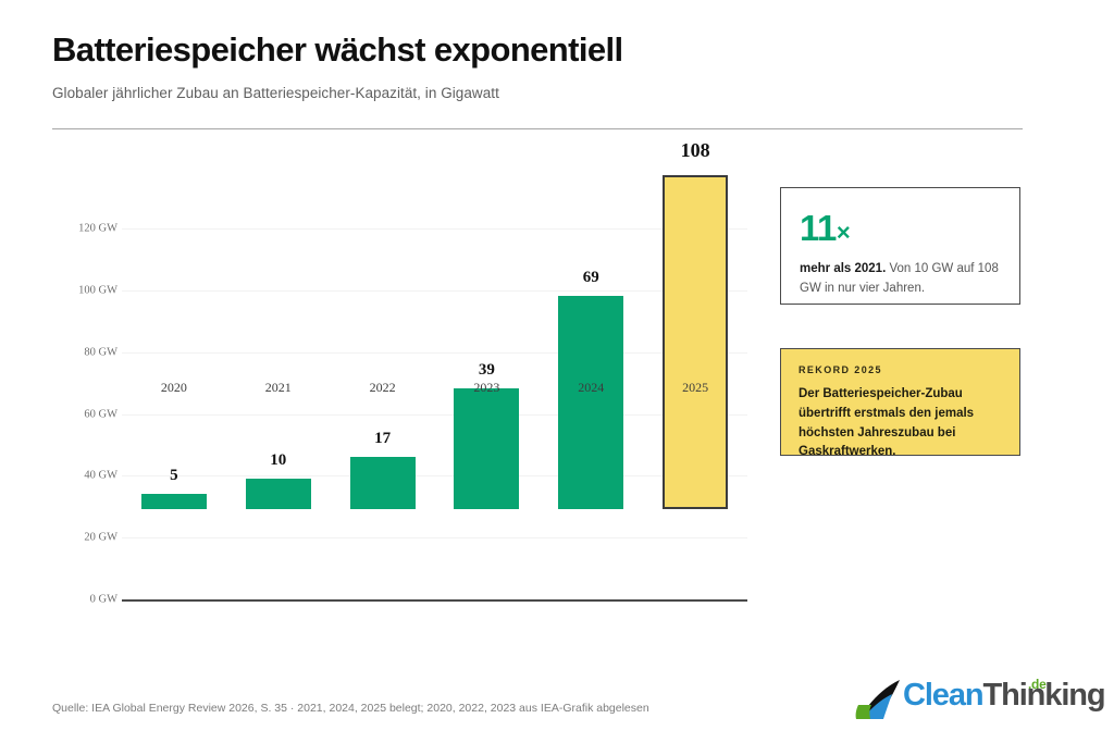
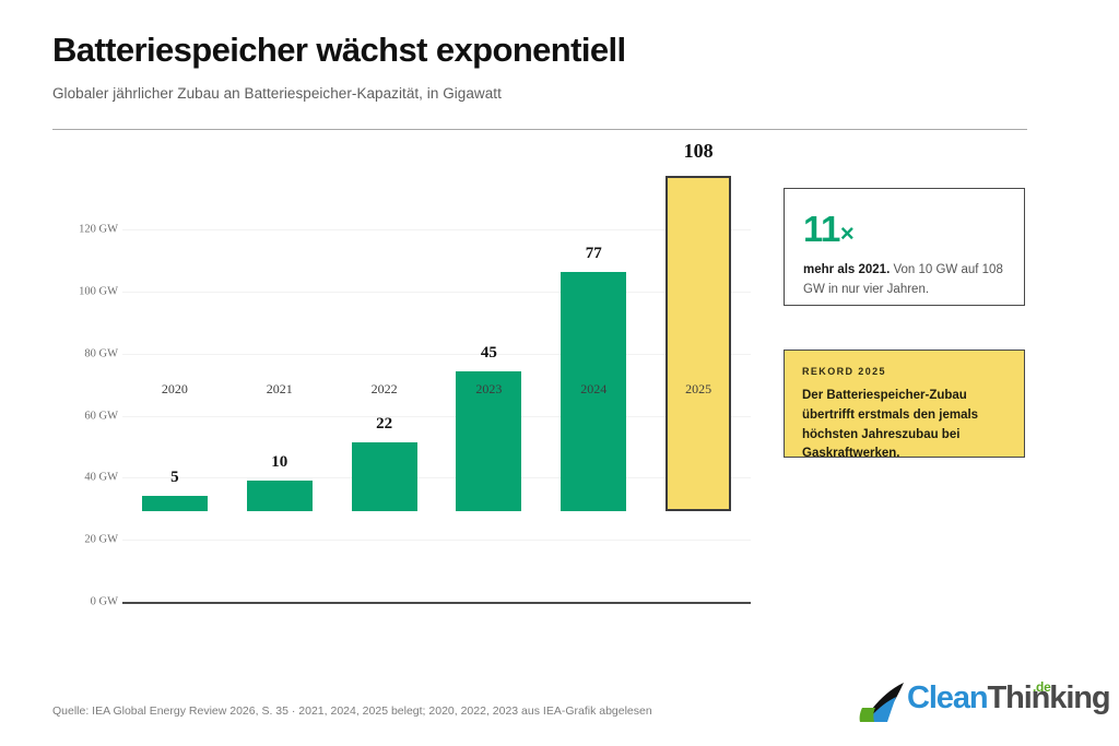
2022: 17 -> 22
2023: 39 -> 45
2024: 69 -> 77
